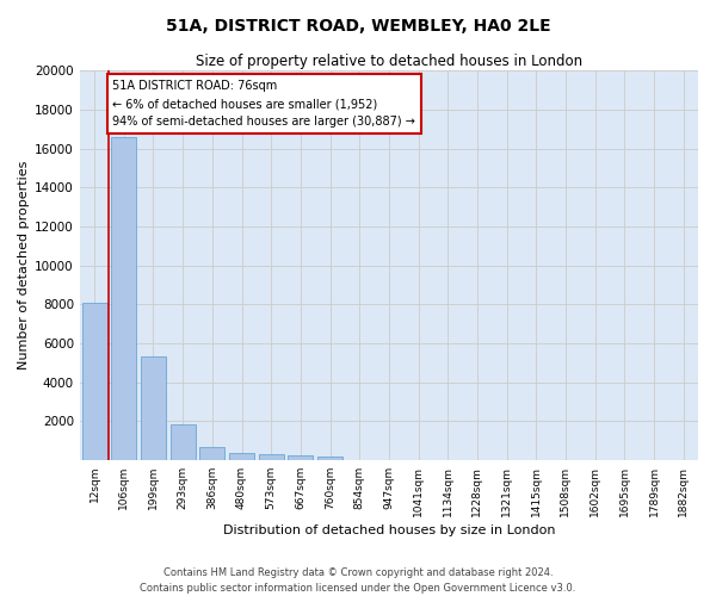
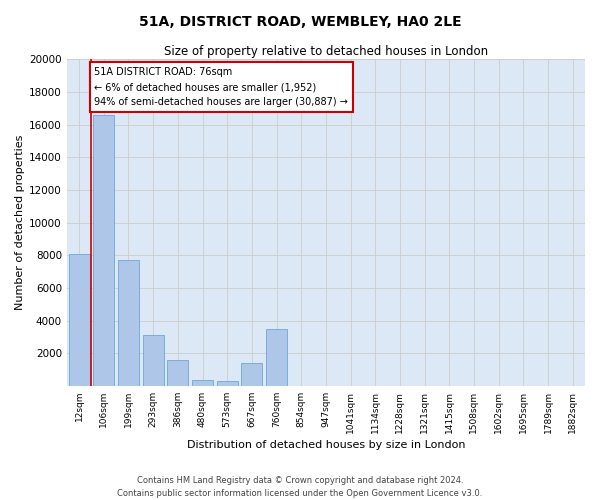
199sqm: 5300 -> 7700
293sqm: 1800 -> 3100
386sqm: 700 -> 1600
667sqm: 200 -> 1400
760sqm: 200 -> 3500
